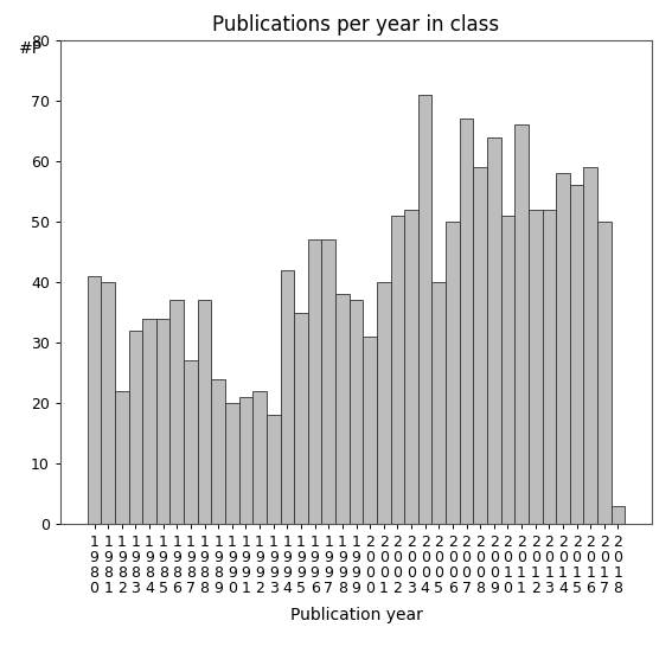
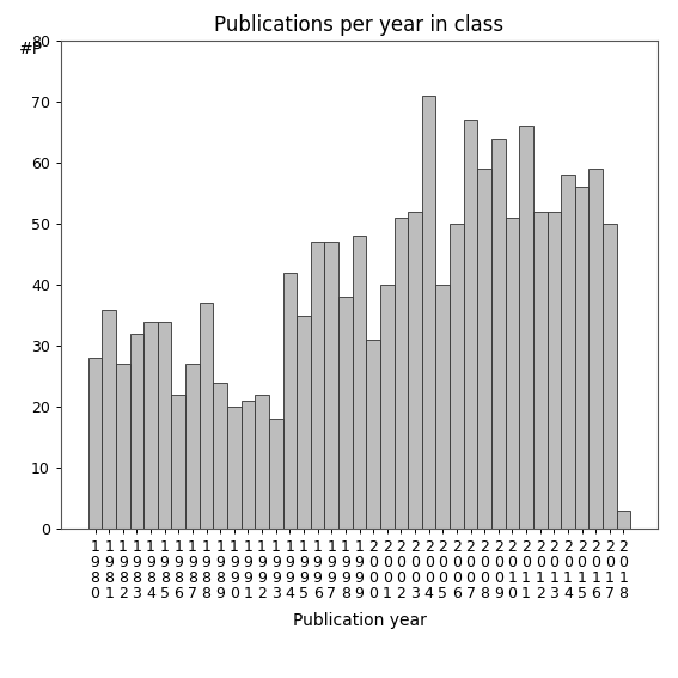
1 9 8 0: 41 -> 28
1 9 8 1: 40 -> 36
1 9 8 2: 22 -> 27
1 9 8 6: 37 -> 22
1 9 9 9: 37 -> 48
